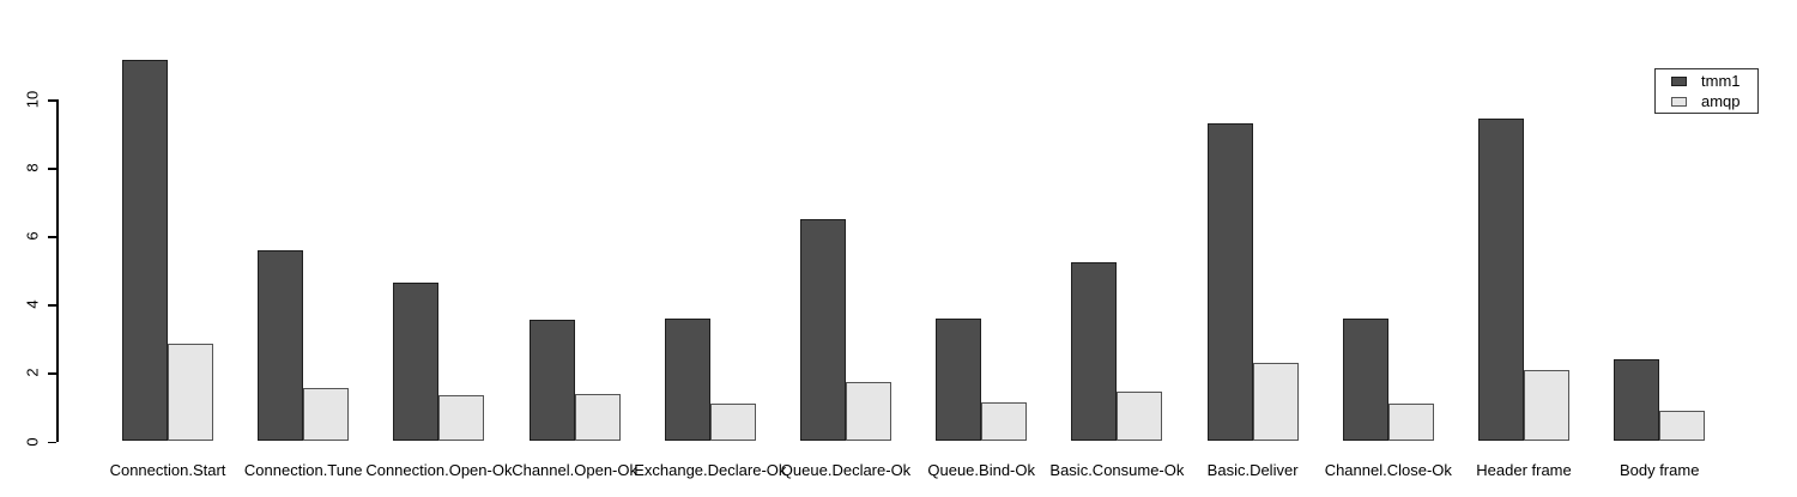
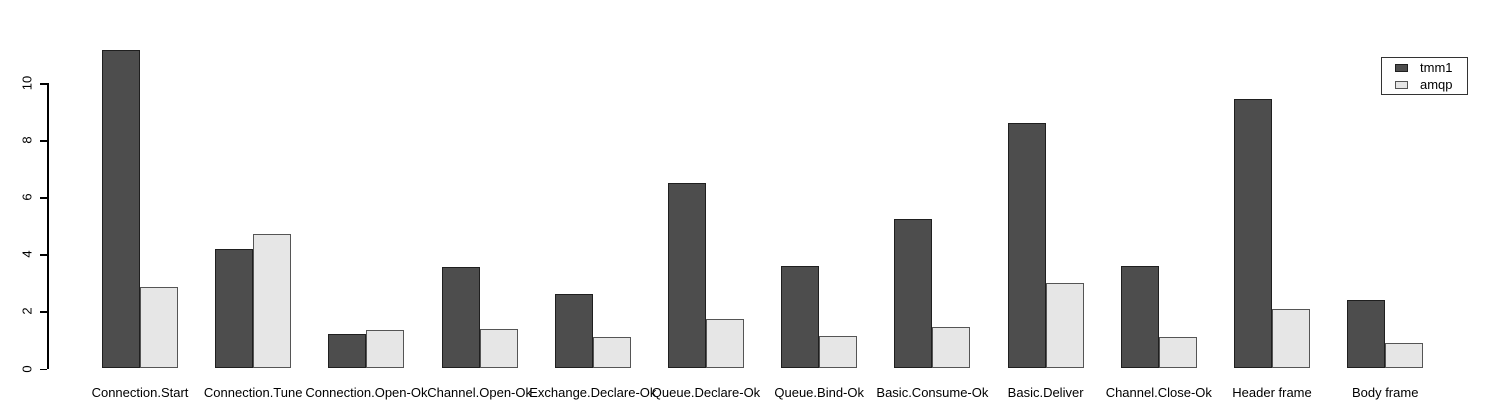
tmm1/Connection.Tune: 5.6 -> 4.2
amqp/Connection.Tune: 1.6 -> 4.7
tmm1/Connection.Open-Ok: 4.7 -> 1.2
tmm1/Exchange.Declare-Ok: 3.6 -> 2.6
tmm1/Basic.Deliver: 9.3 -> 8.6
amqp/Basic.Deliver: 2.3 -> 3.0
